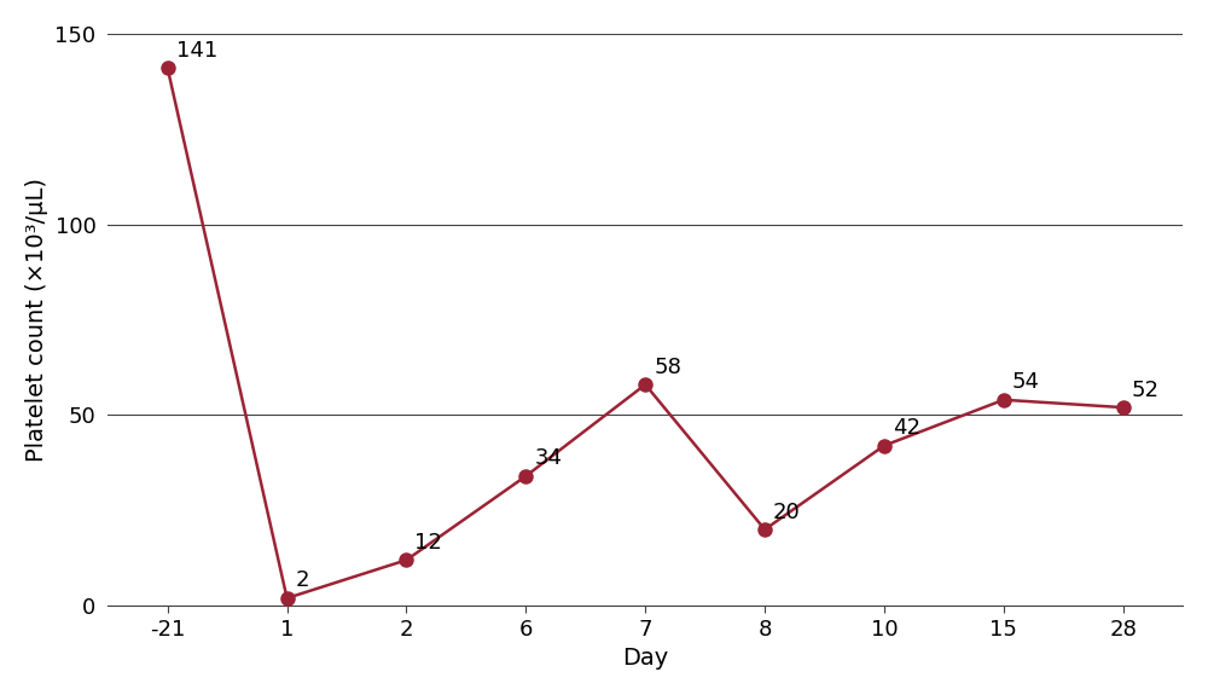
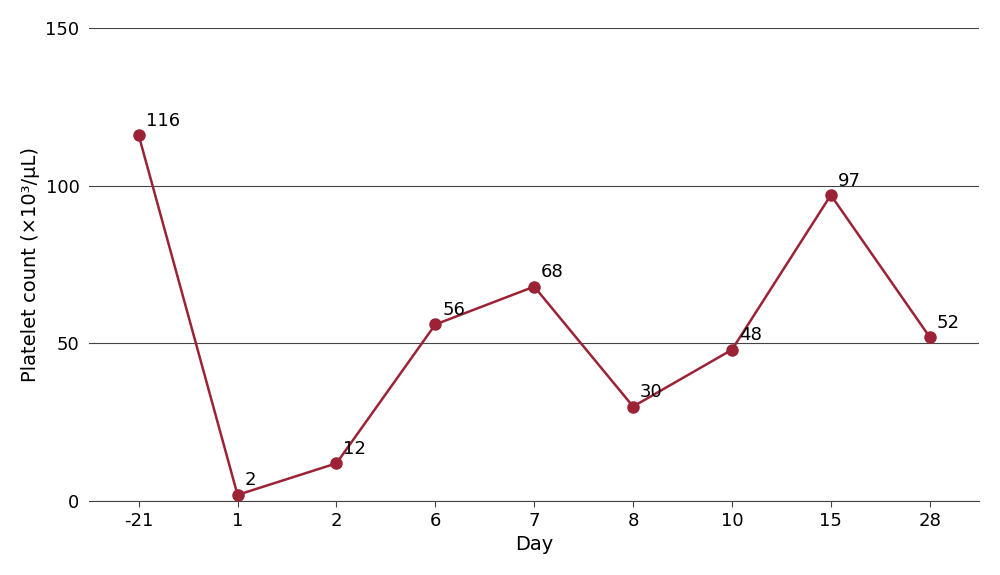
-21: 141 -> 116
6: 34 -> 56
7: 58 -> 68
8: 20 -> 30
10: 42 -> 48
15: 54 -> 97
